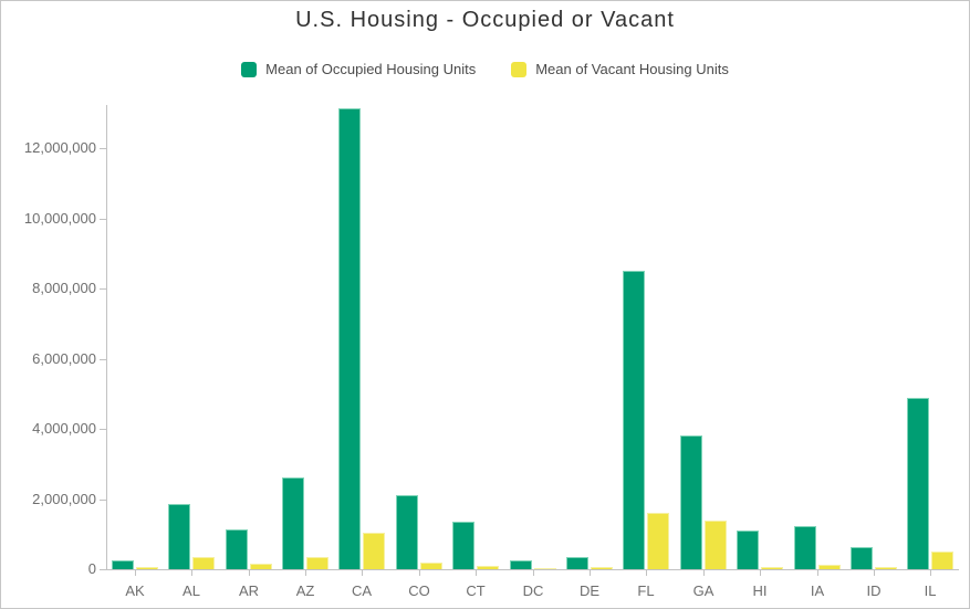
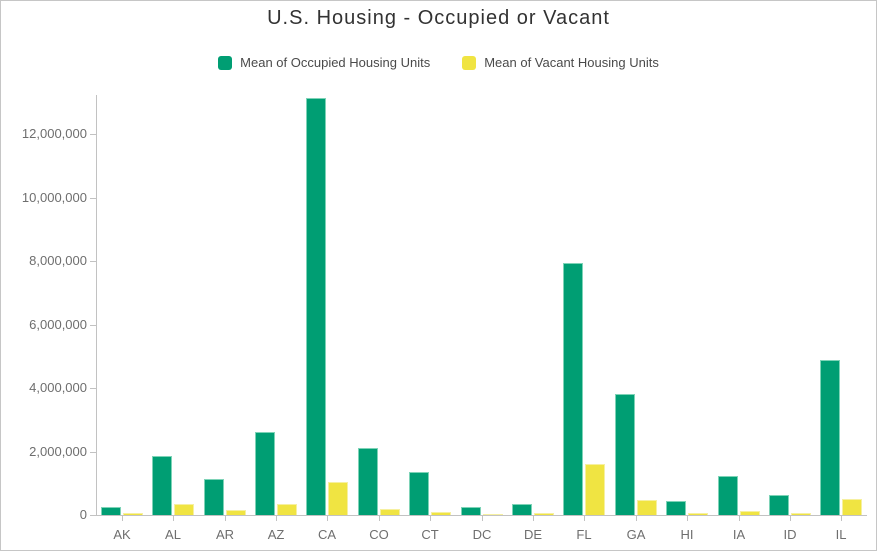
Mean of Occupied Housing Units/FL: 8500000 -> 7900000
Mean of Vacant Housing Units/GA: 1400000 -> 500000
Mean of Occupied Housing Units/HI: 1100000 -> 400000
